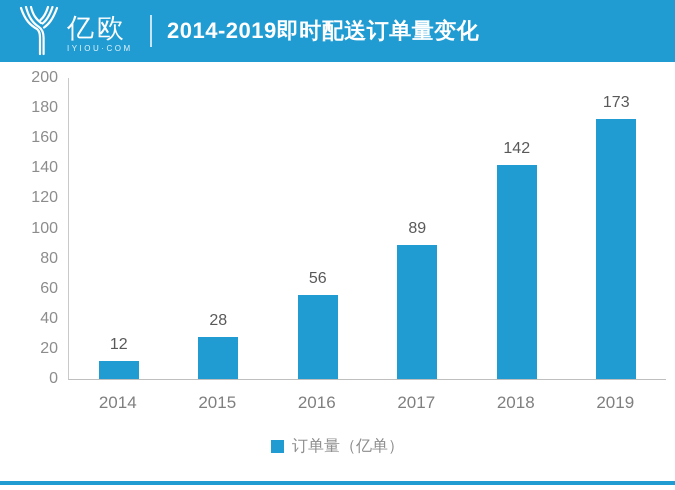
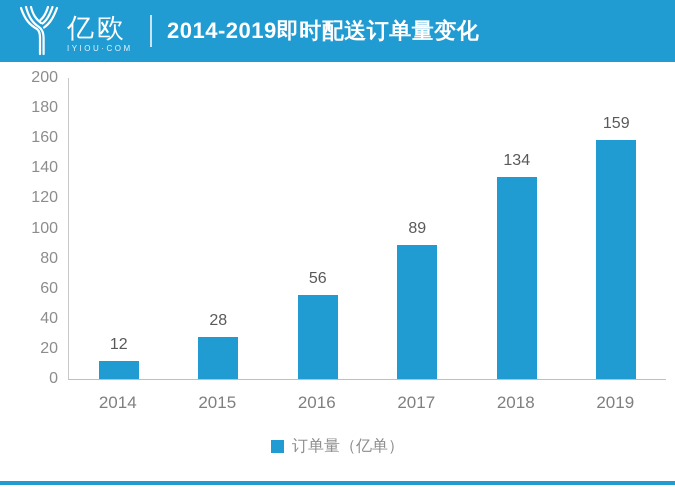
2018: 142 -> 134
2019: 173 -> 159
